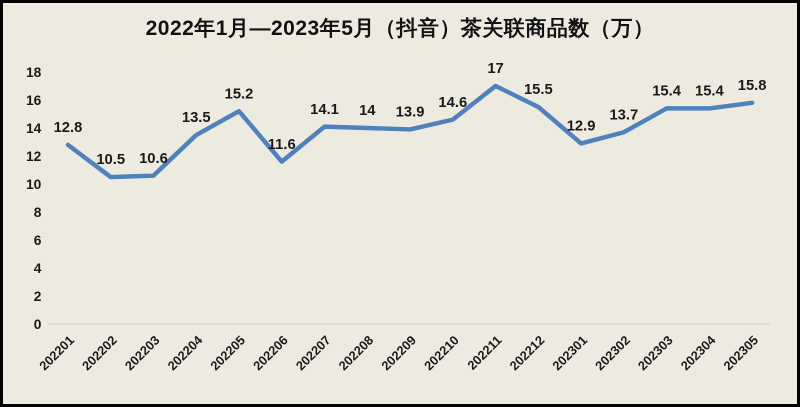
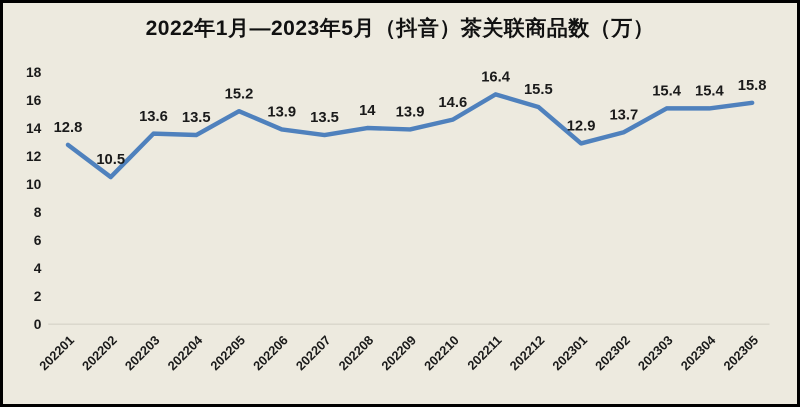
202203: 10.6 -> 13.6
202206: 11.6 -> 13.9
202207: 14.1 -> 13.5
202211: 17 -> 16.4
